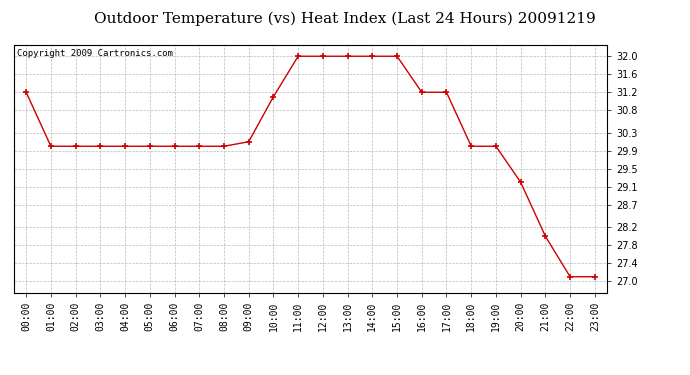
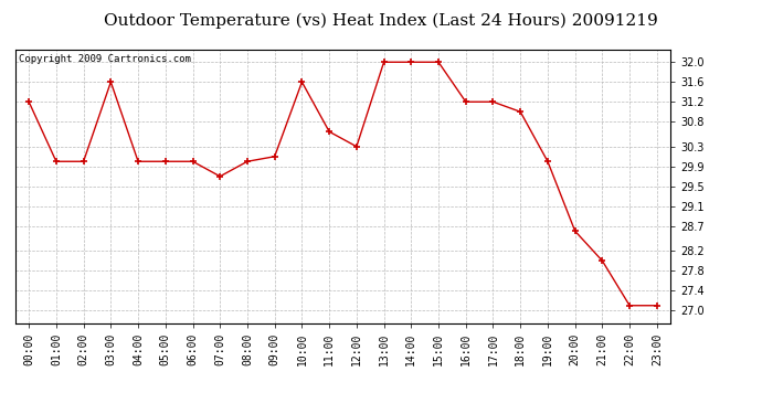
03:00: 30.0 -> 31.6
07:00: 30.0 -> 29.7
10:00: 31.1 -> 31.6
11:00: 32.0 -> 30.6
12:00: 32.0 -> 30.3
18:00: 30.0 -> 31.0
20:00: 29.2 -> 28.6
